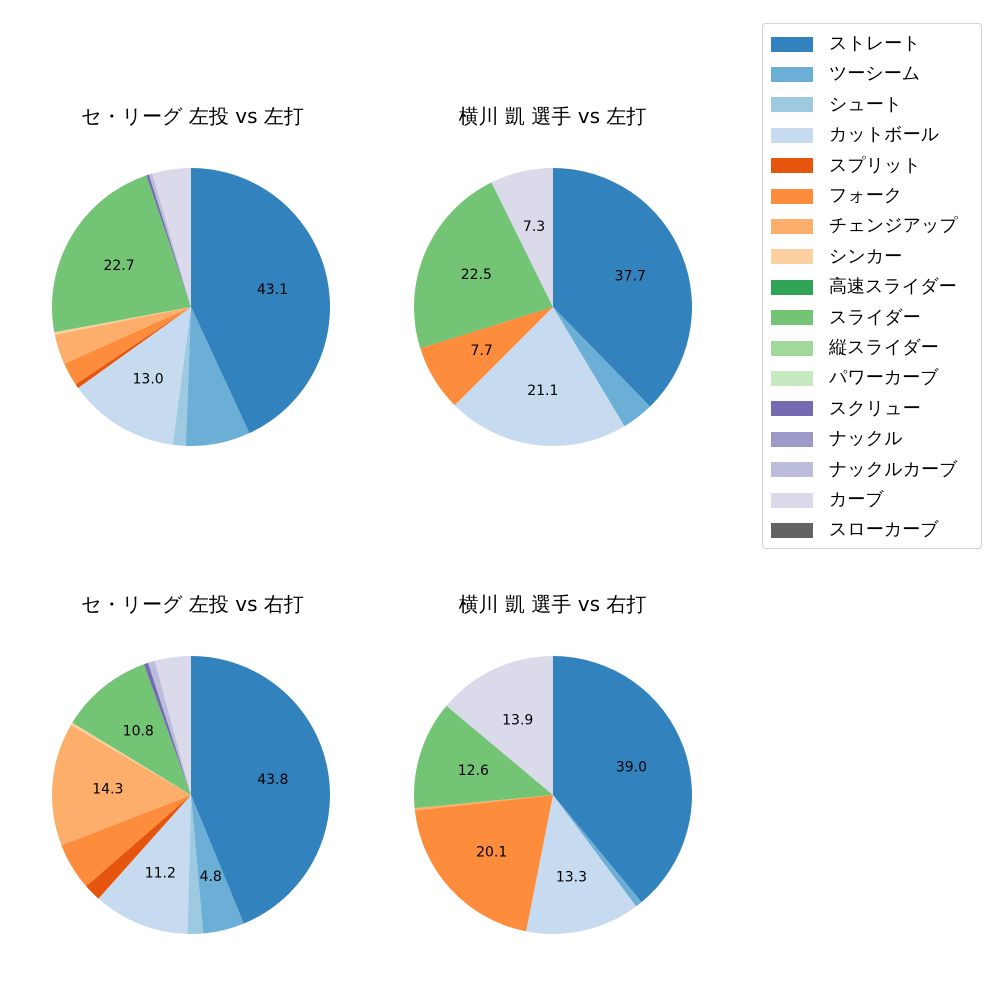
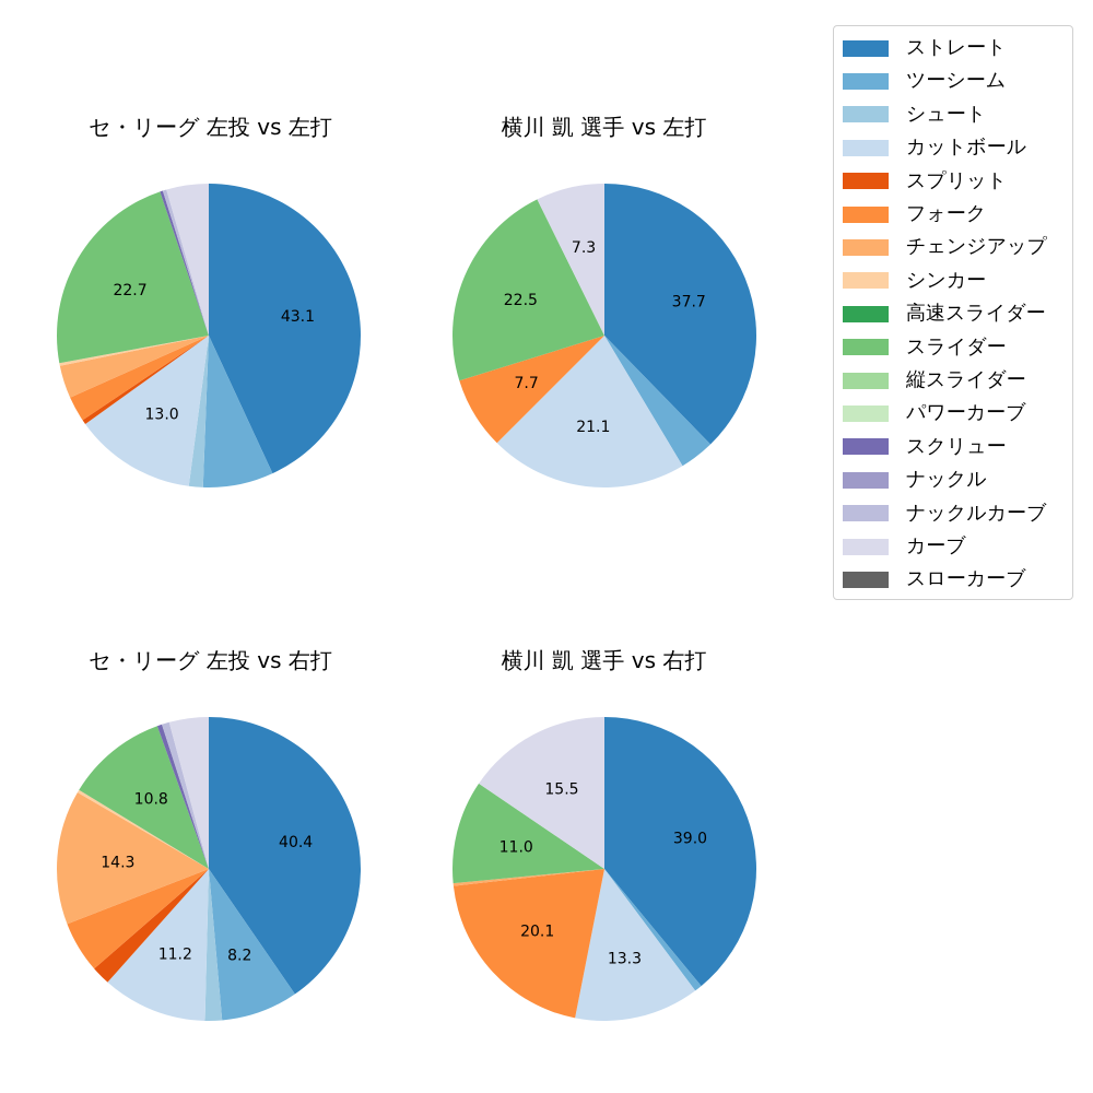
セ・リーグ 左投 vs 右打/ストレート: 43.8 -> 40.4
セ・リーグ 左投 vs 右打/ツーシーム: 4.8 -> 8.2
横川 凱 選手 vs 右打/スライダー: 12.6 -> 11.0
横川 凱 選手 vs 右打/カーブ: 13.9 -> 15.5
